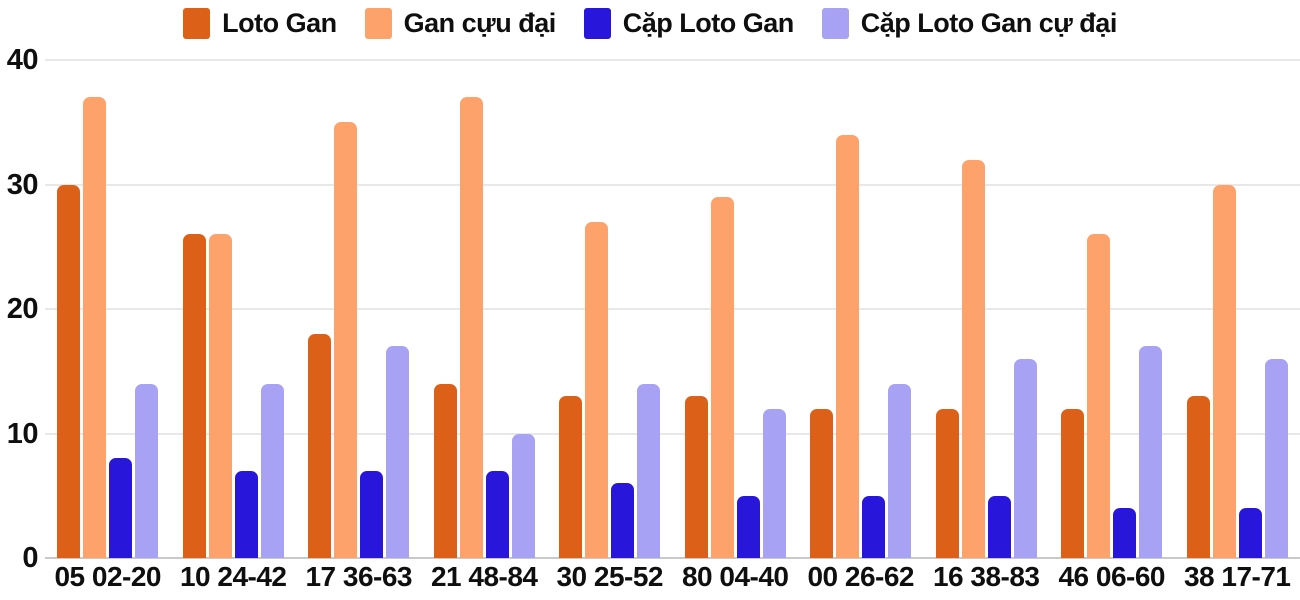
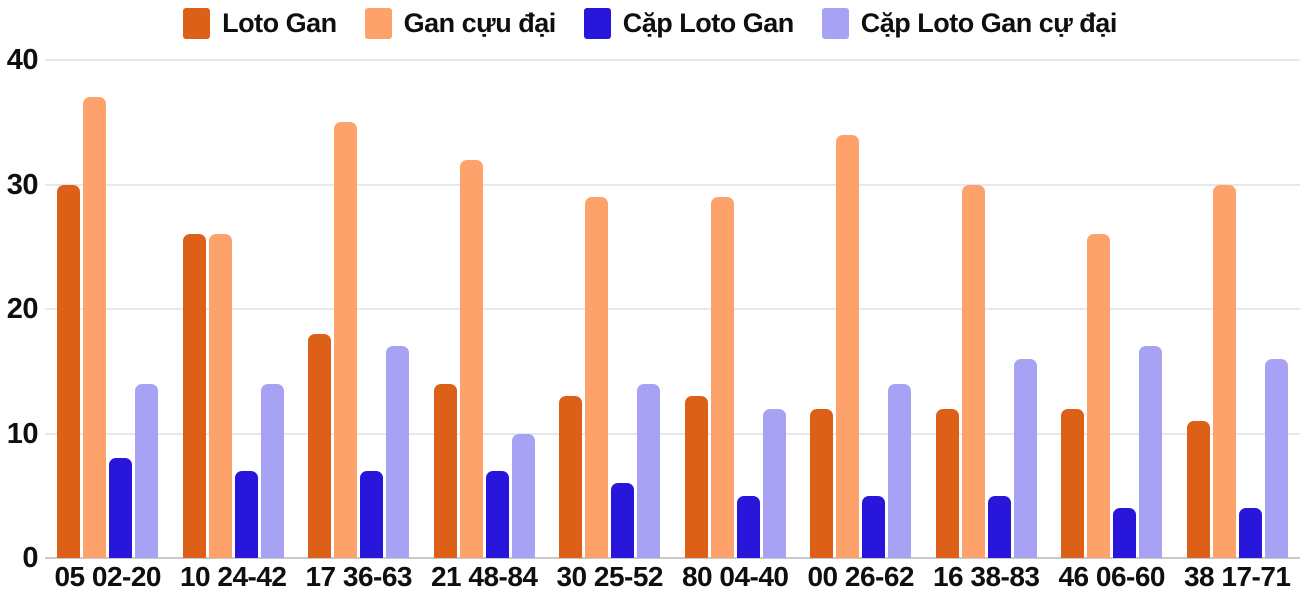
Gan cựu đại/21 48-84: 37 -> 32
Gan cựu đại/30 25-52: 27 -> 29
Gan cựu đại/16 38-83: 32 -> 30
Loto Gan/38 17-71: 13 -> 11
